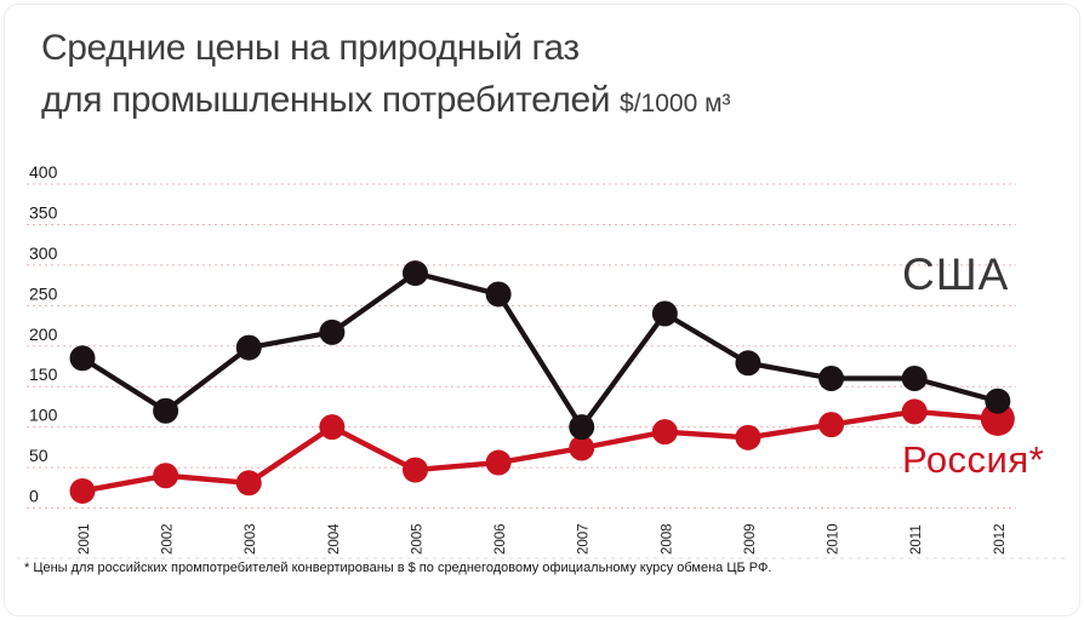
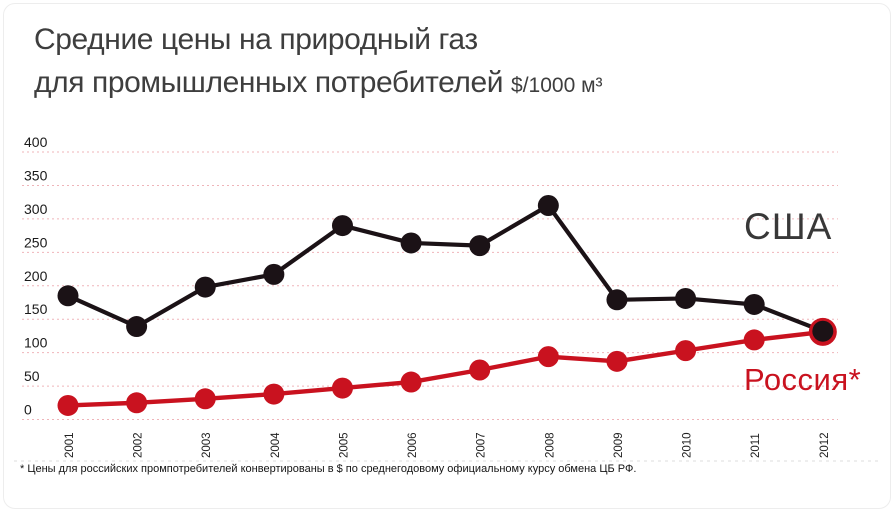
США/2002: 120 -> 140
Россия*/2002: 40 -> 20
Россия*/2004: 100 -> 40
США/2007: 100 -> 260
США/2008: 240 -> 320
США/2010: 160 -> 180
США/2011: 160 -> 170
Россия*/2012: 110 -> 130
